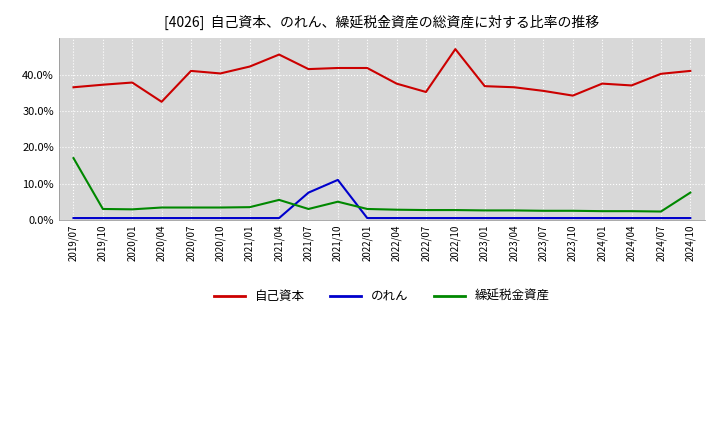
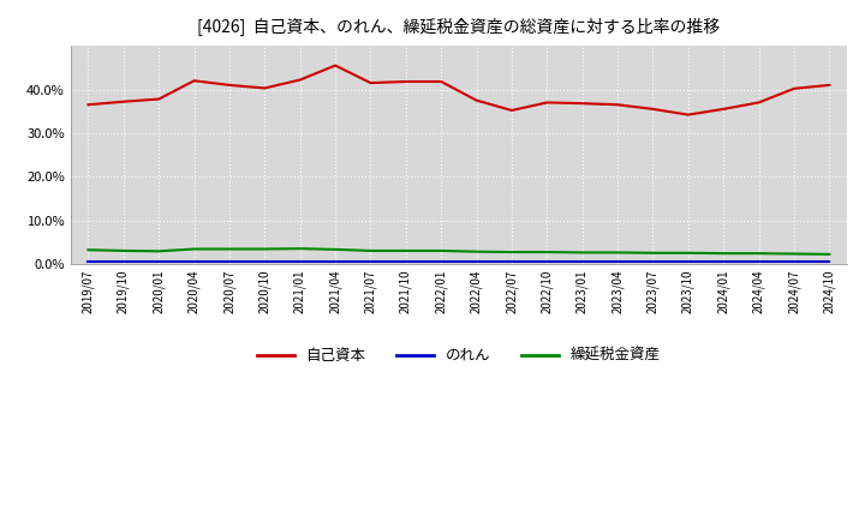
繰延税金資産/2019/07: 17.0% -> 3.2%
自己資本/2020/04: 32.5% -> 42.0%
繰延税金資産/2021/04: 5.5% -> 3.3%
のれん/2021/07: 7.5% -> 0.5%
のれん/2021/10: 11.0% -> 0.5%
繰延税金資産/2021/10: 5.0% -> 3.0%
自己資本/2022/10: 47.0% -> 37.0%
自己資本/2024/01: 37.5% -> 35.5%
繰延税金資産/2024/10: 7.5% -> 2.2%
